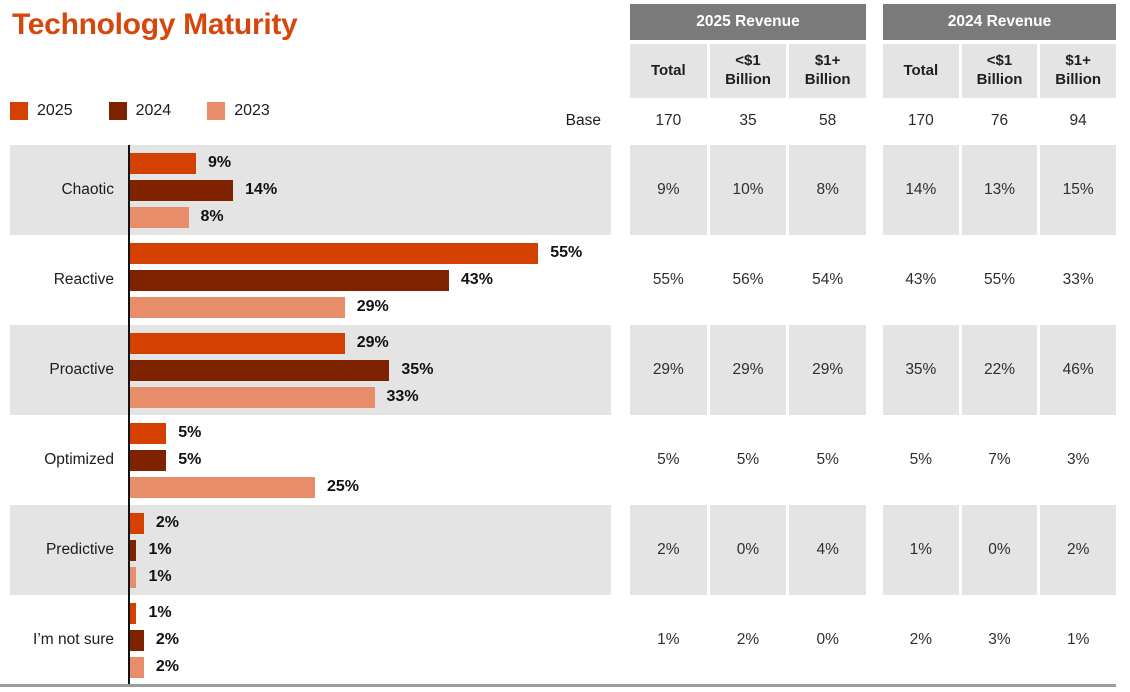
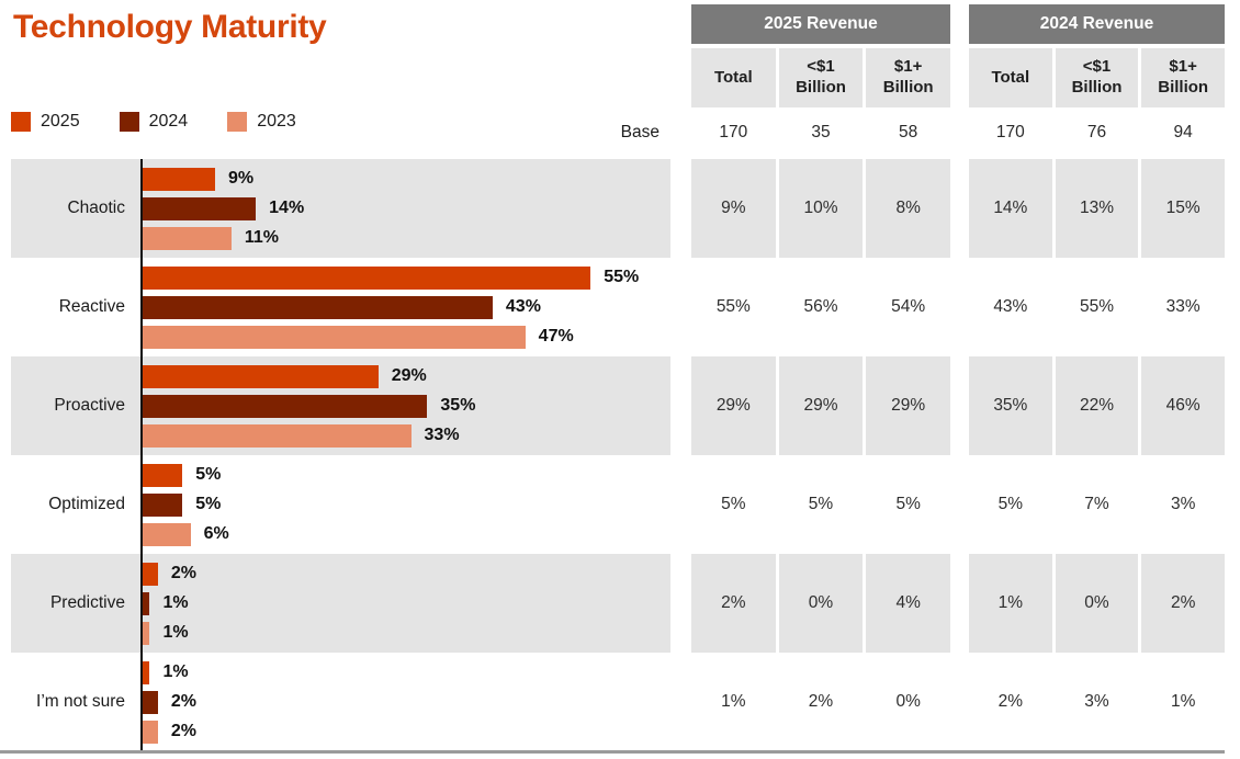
2023/Chaotic: 8% -> 11%
2023/Reactive: 29% -> 47%
2023/Optimized: 25% -> 6%
